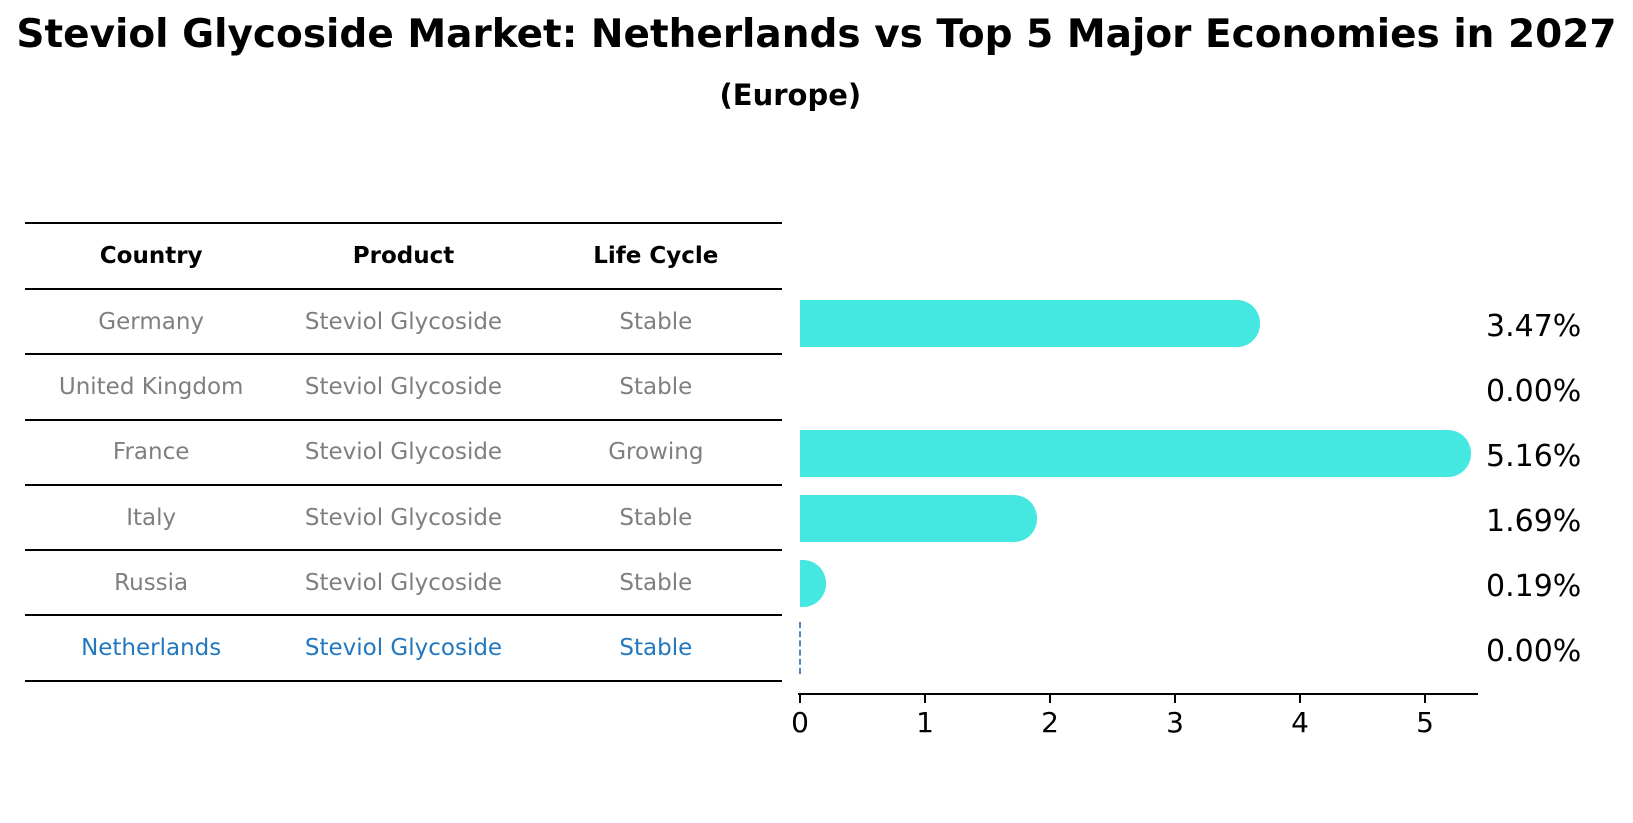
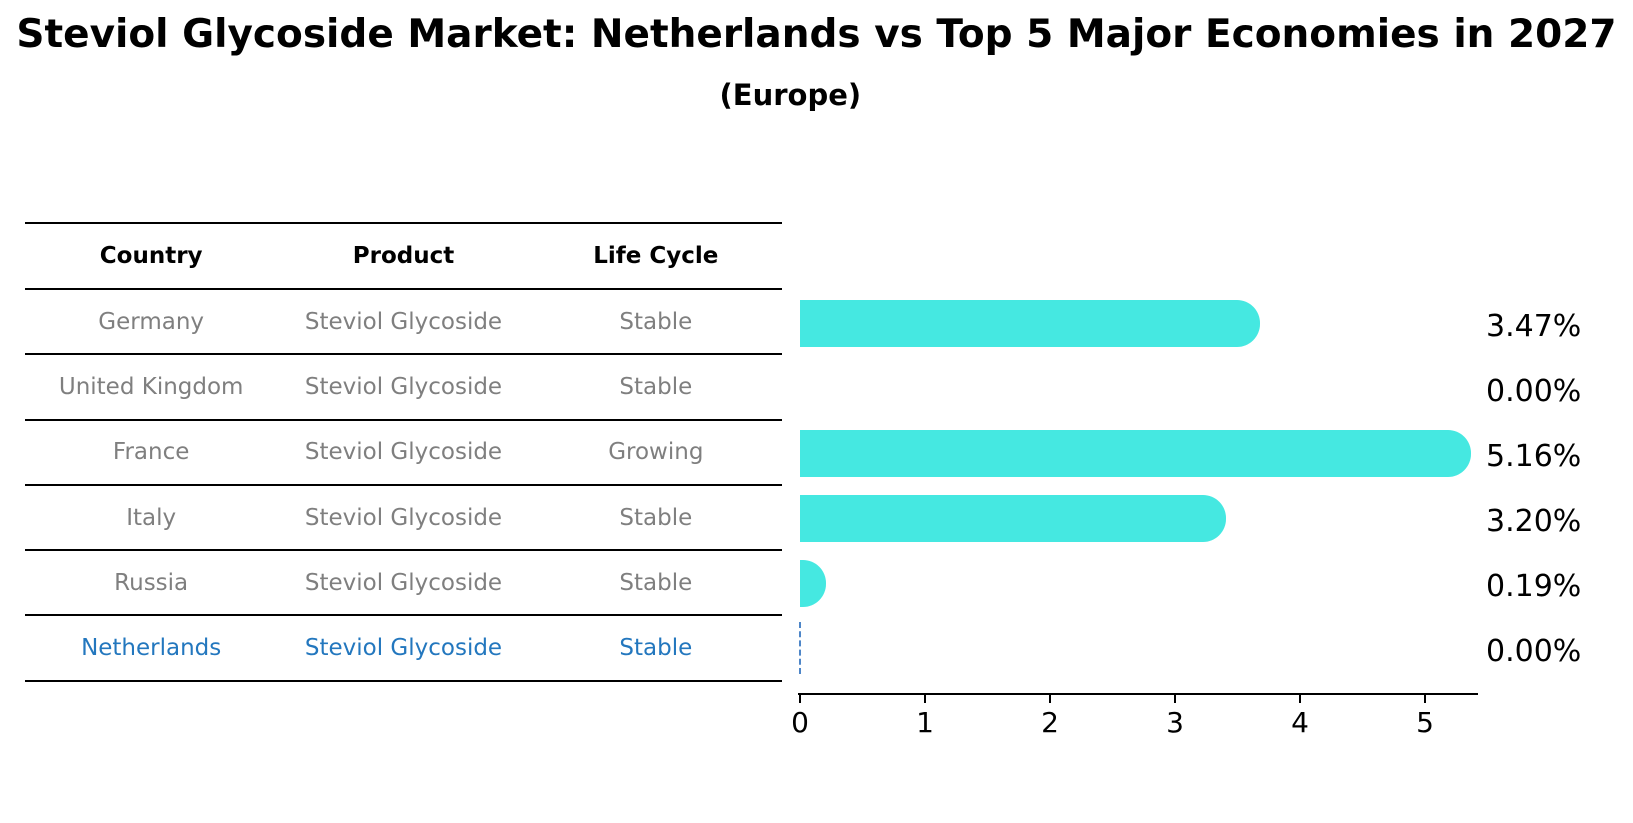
Italy: 1.69% -> 3.20%
